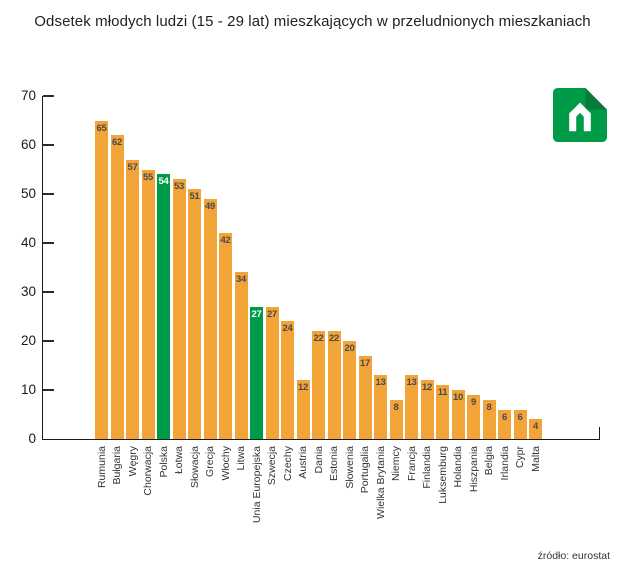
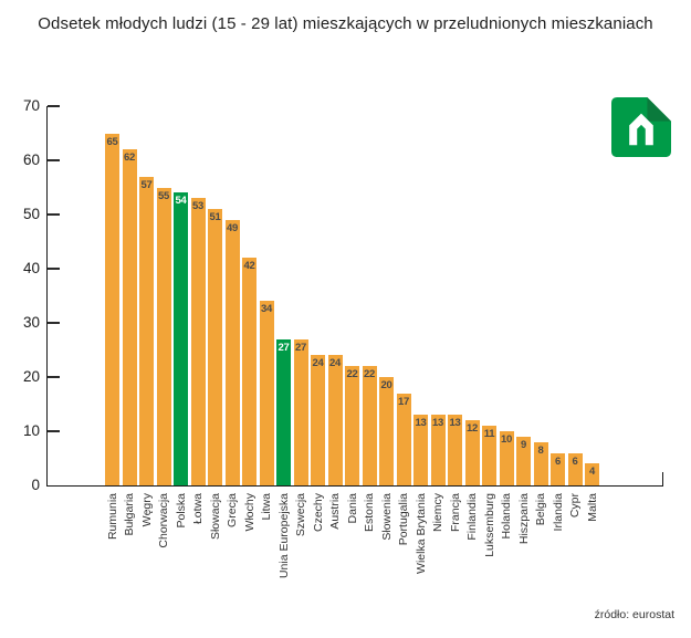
Austria: 12 -> 24
Niemcy: 8 -> 13
